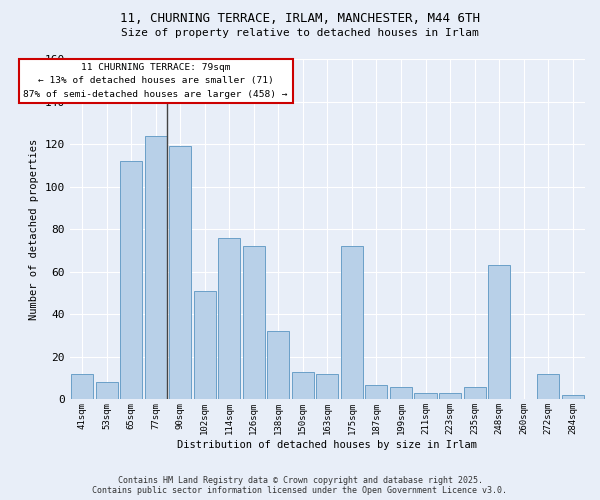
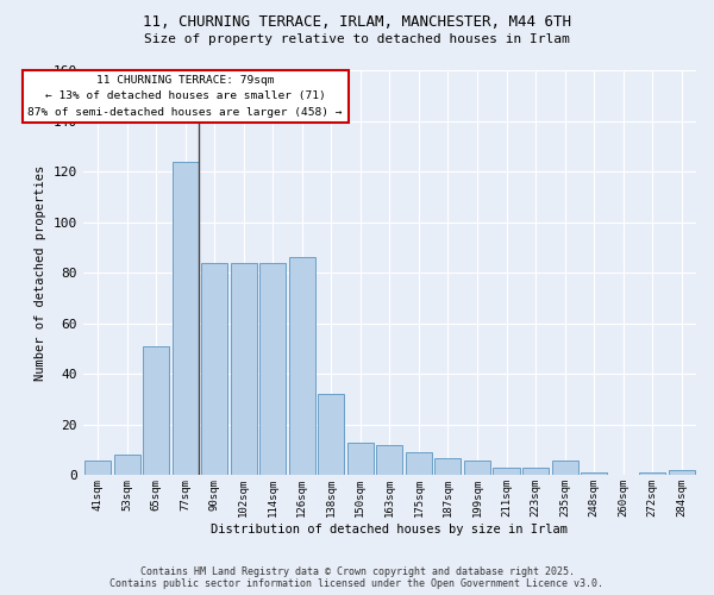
41sqm: 12 -> 6
65sqm: 112 -> 51
90sqm: 119 -> 84
102sqm: 51 -> 84
114sqm: 76 -> 84
126sqm: 72 -> 86
175sqm: 72 -> 9
248sqm: 63 -> 1
272sqm: 12 -> 1
